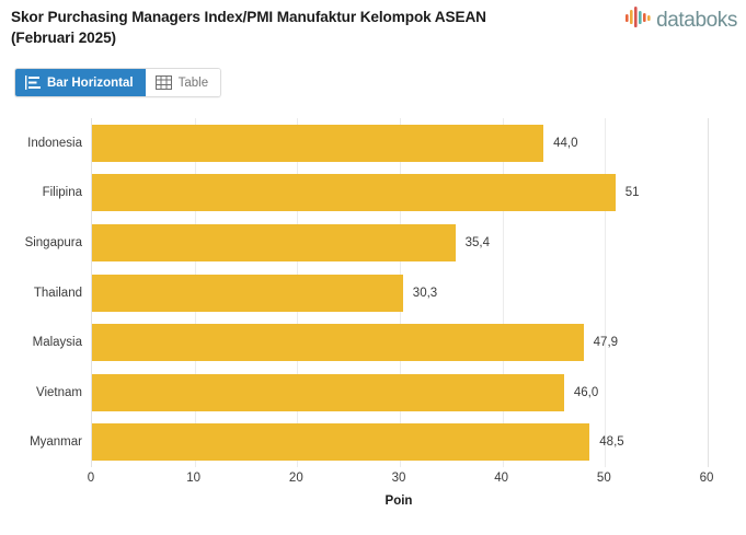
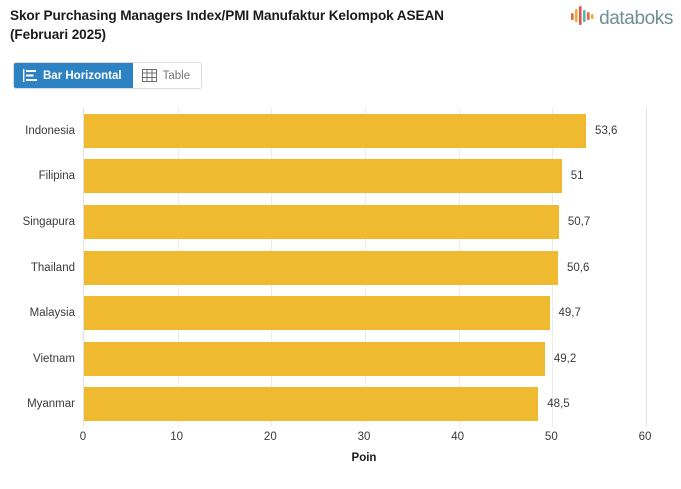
Indonesia: 44,0 -> 53,6
Singapura: 35,4 -> 50,7
Thailand: 30,3 -> 50,6
Malaysia: 47,9 -> 49,7
Vietnam: 46,0 -> 49,2
